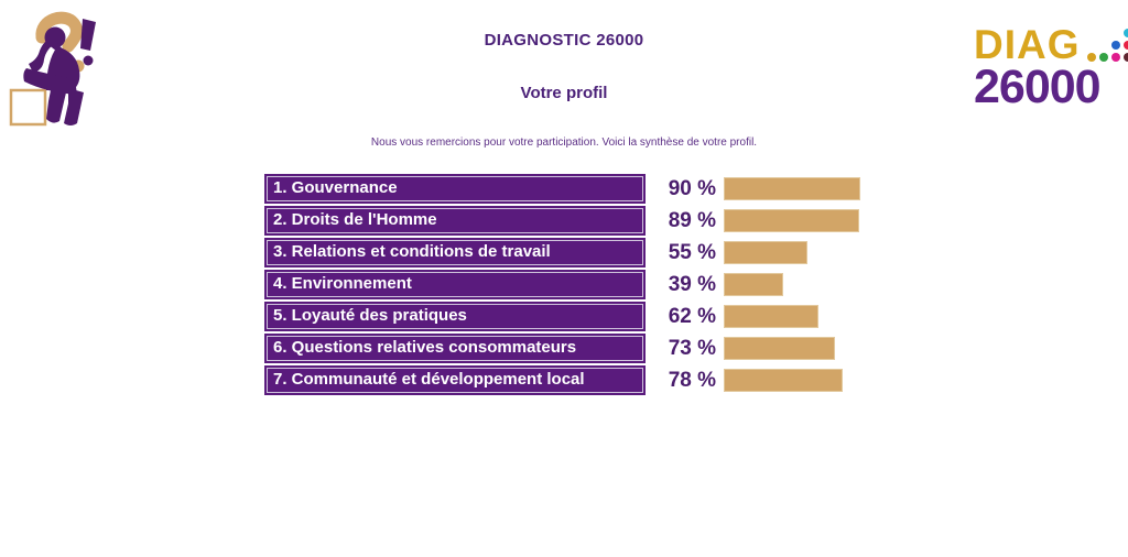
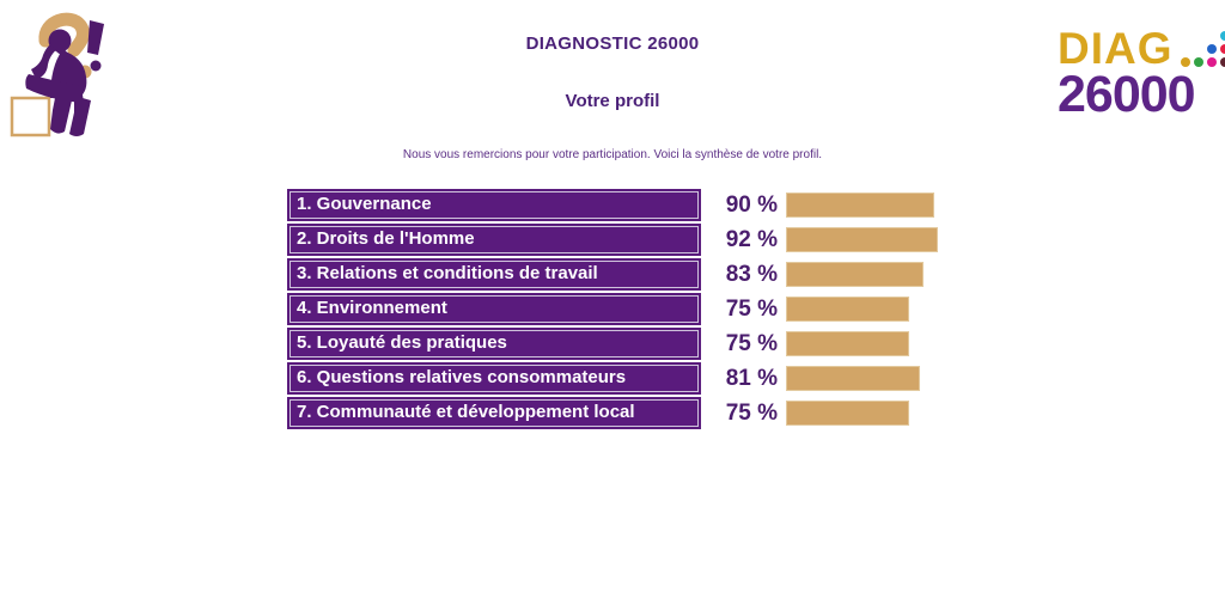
2. Droits de l'Homme: 89 -> 92
3. Relations et conditions de travail: 55 -> 83
4. Environnement: 39 -> 75
5. Loyauté des pratiques: 62 -> 75
6. Questions relatives consommateurs: 73 -> 81
7. Communauté et développement local: 78 -> 75
